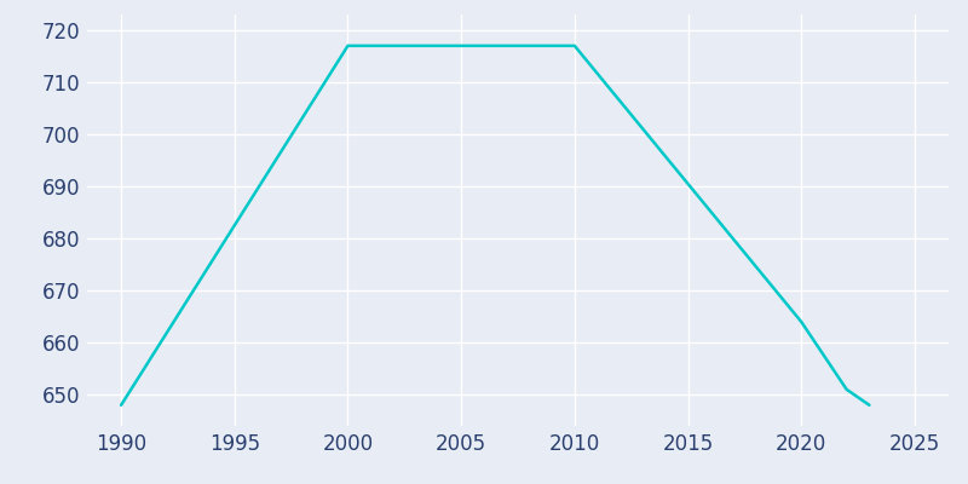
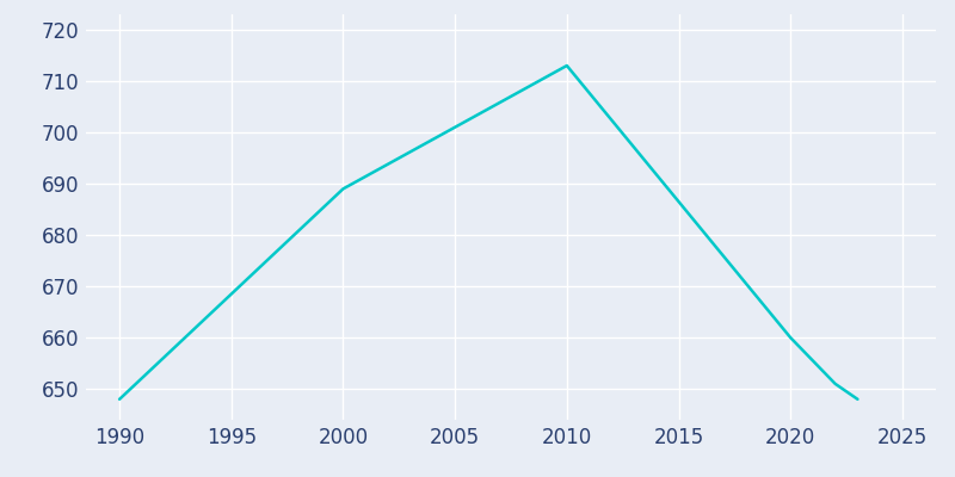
2000: 717 -> 689
2010: 717 -> 713
2020: 664 -> 660
